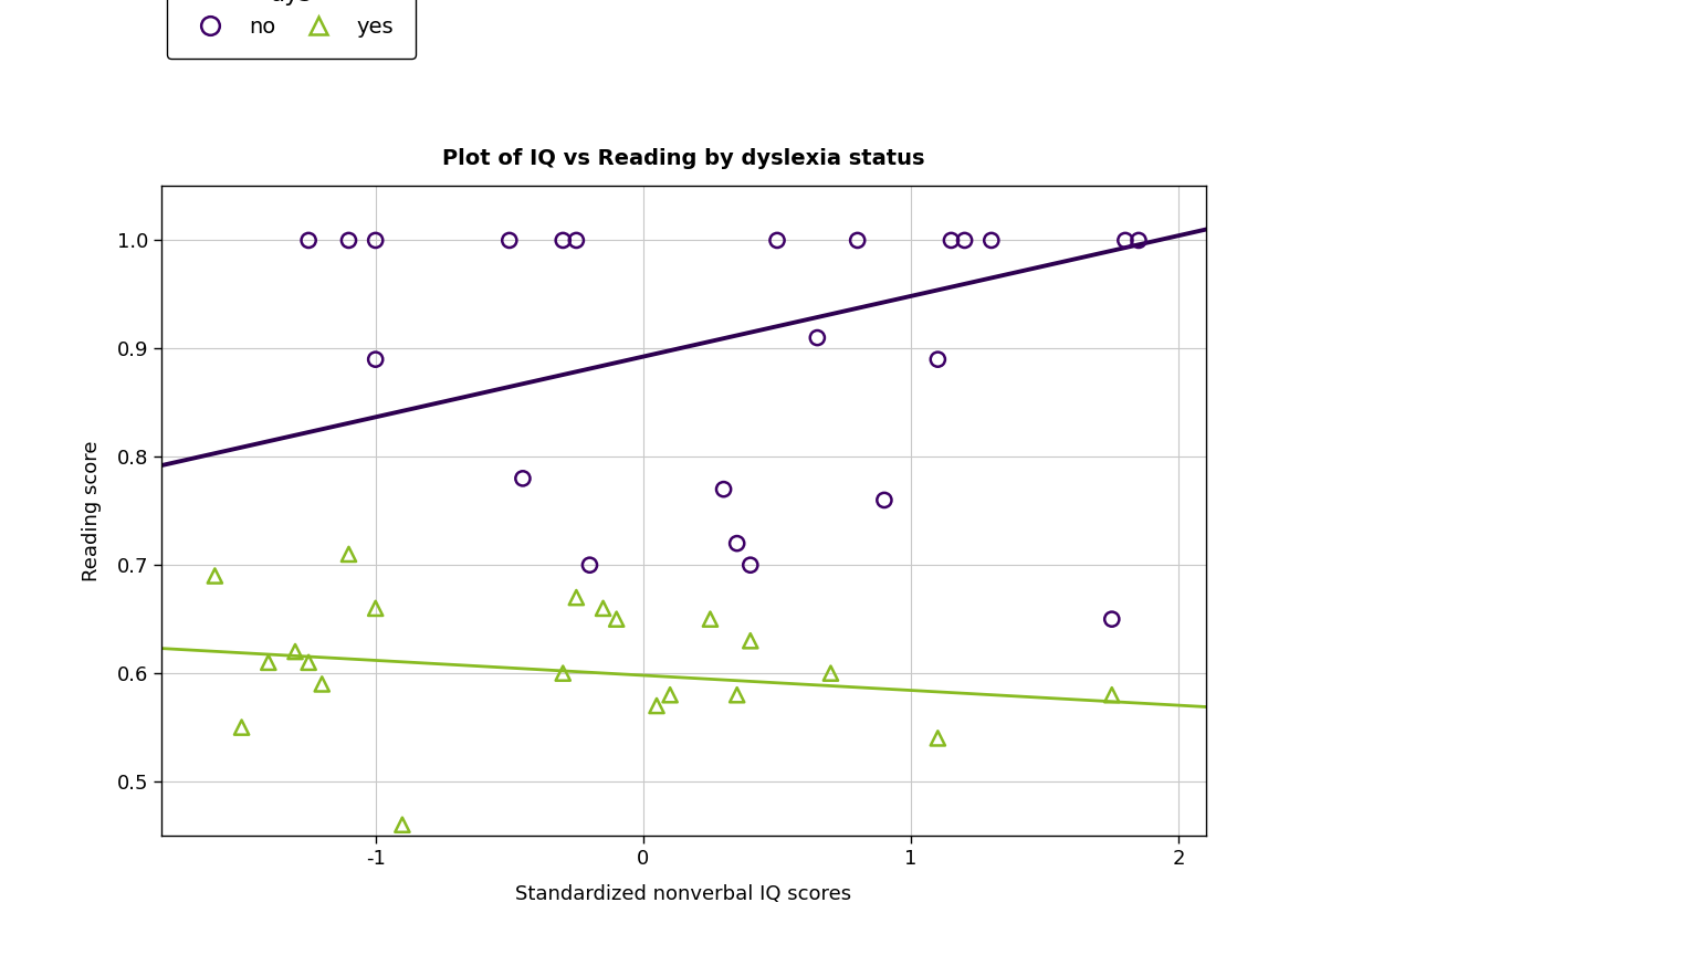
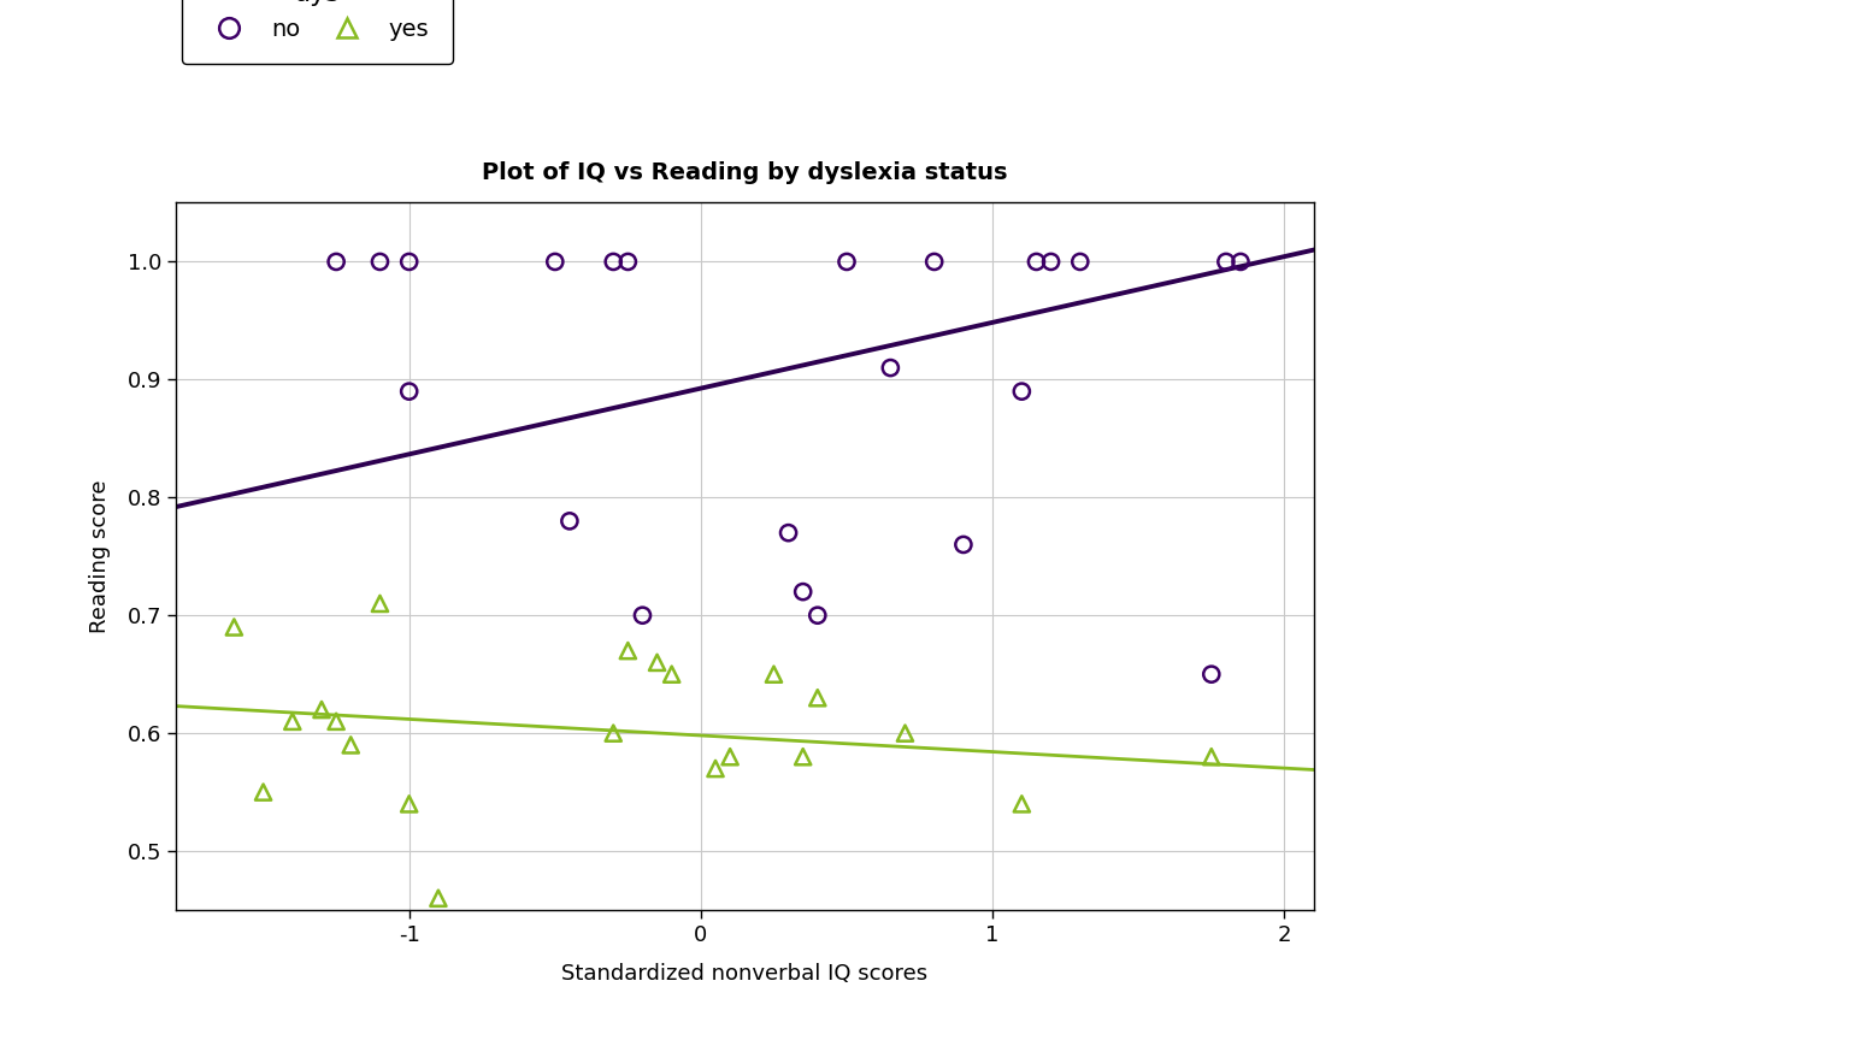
yes/-1: 0.66 -> 0.54
